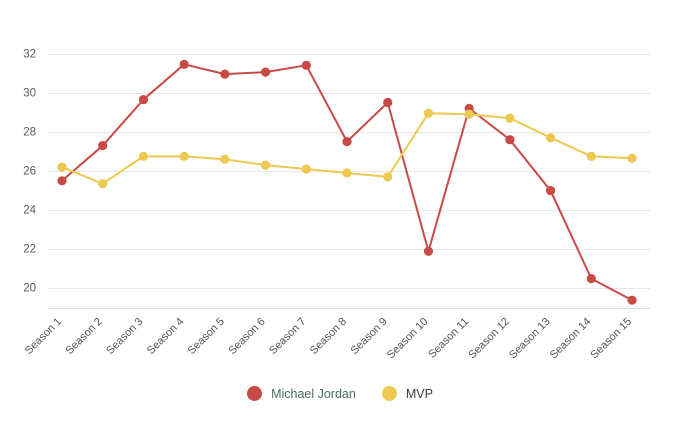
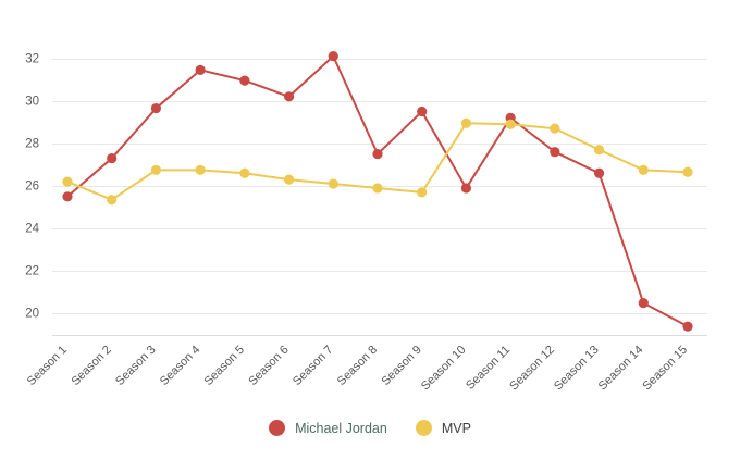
Michael Jordan/Season 6: 31.1 -> 30.2
Michael Jordan/Season 7: 31.4 -> 32.1
Michael Jordan/Season 10: 21.9 -> 25.9
Michael Jordan/Season 13: 25.0 -> 26.6
